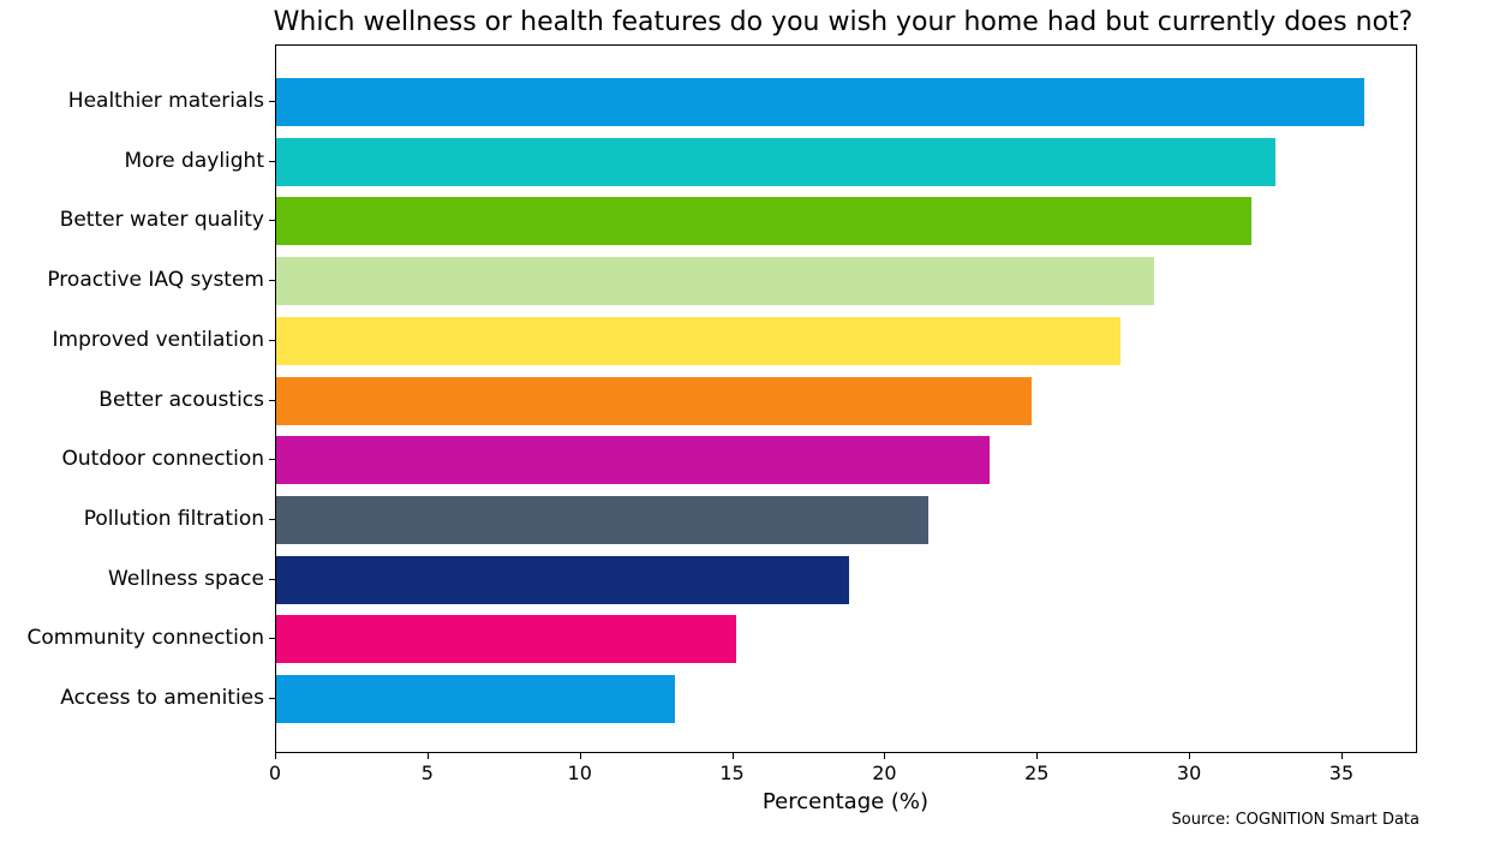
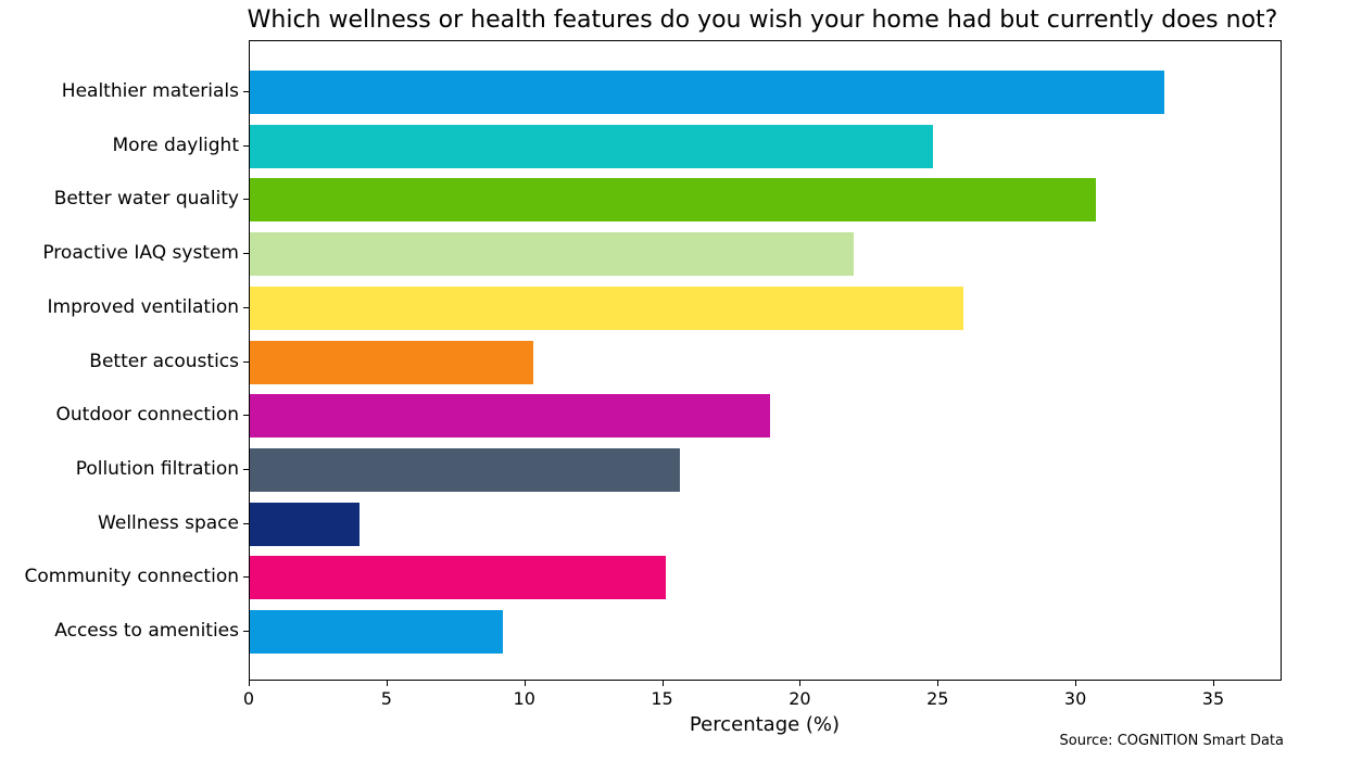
Healthier materials: 35.7 -> 33.2
More daylight: 32.8 -> 24.8
Better water quality: 32.0 -> 30.7
Proactive IAQ system: 28.8 -> 21.9
Improved ventilation: 27.7 -> 25.9
Better acoustics: 24.8 -> 10.3
Outdoor connection: 23.4 -> 18.9
Pollution filtration: 21.4 -> 15.6
Wellness space: 18.8 -> 4.0
Access to amenities: 13.1 -> 9.2
